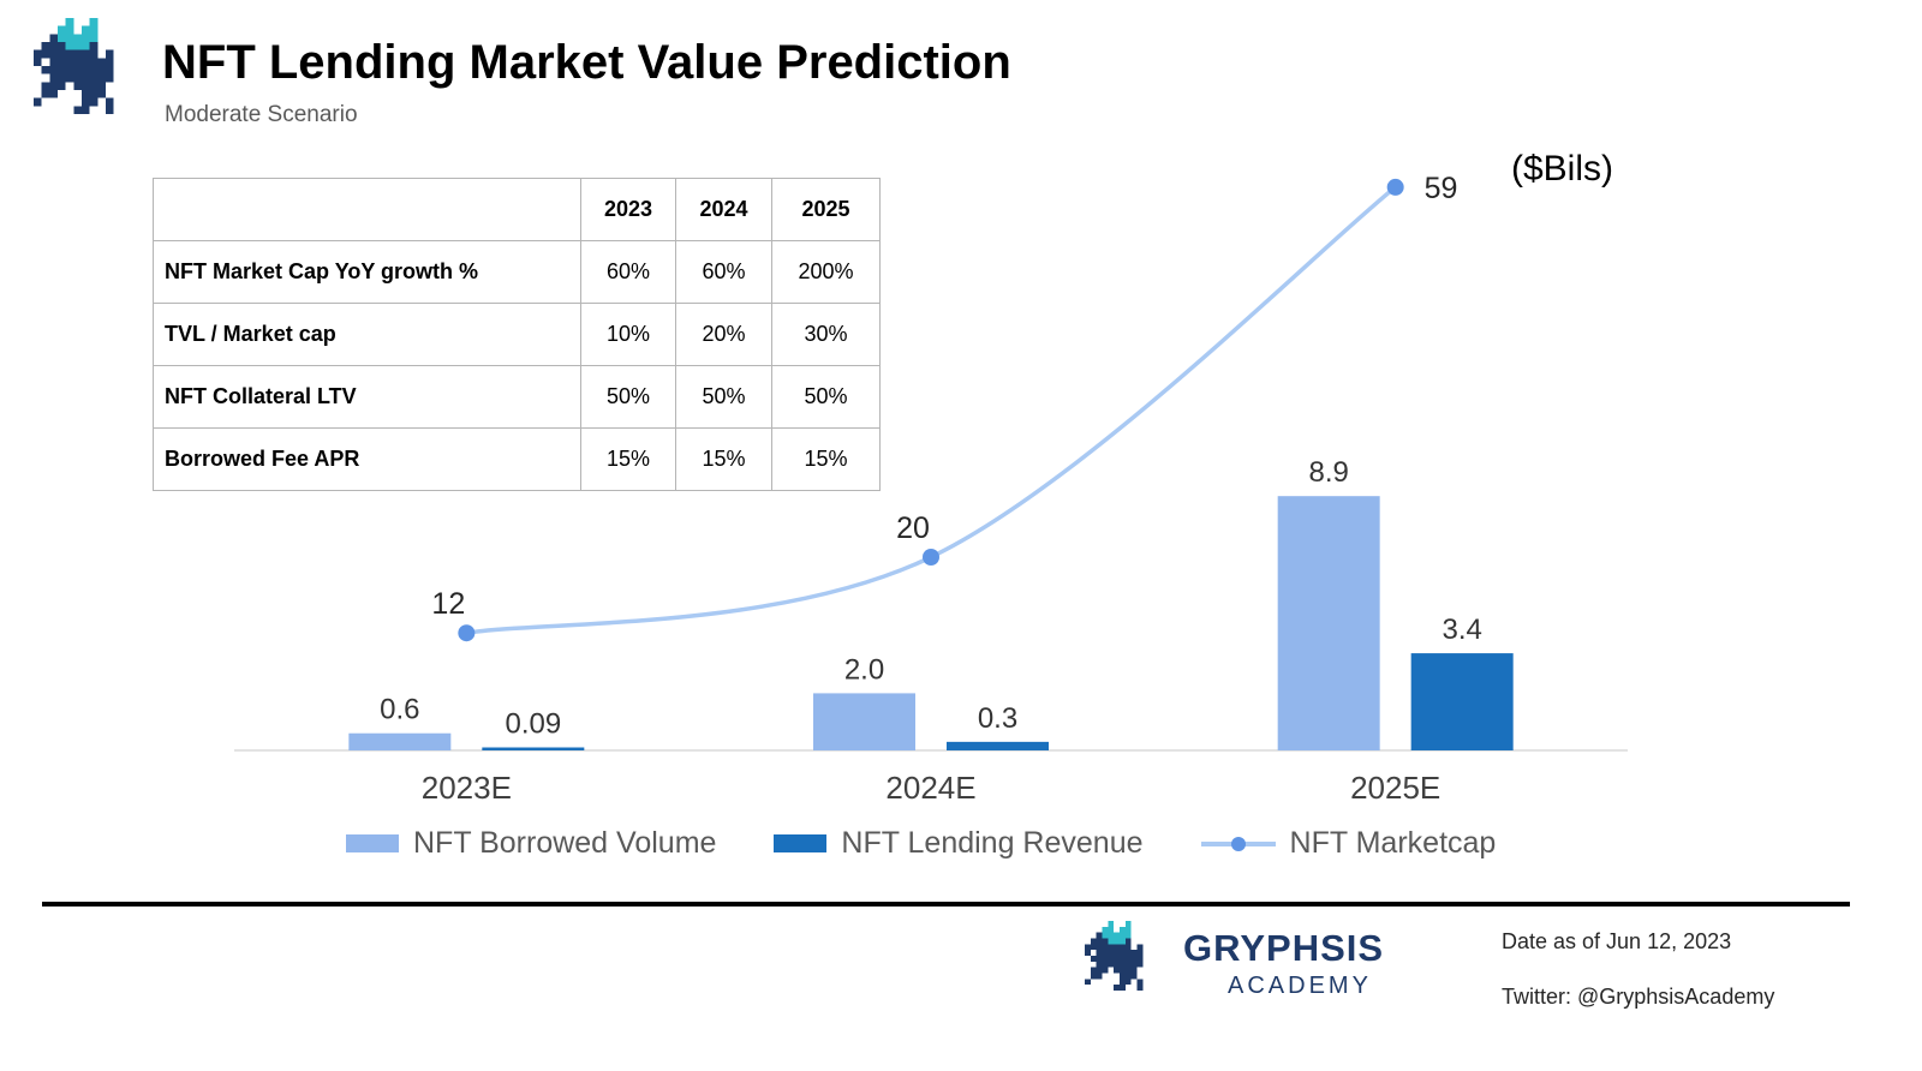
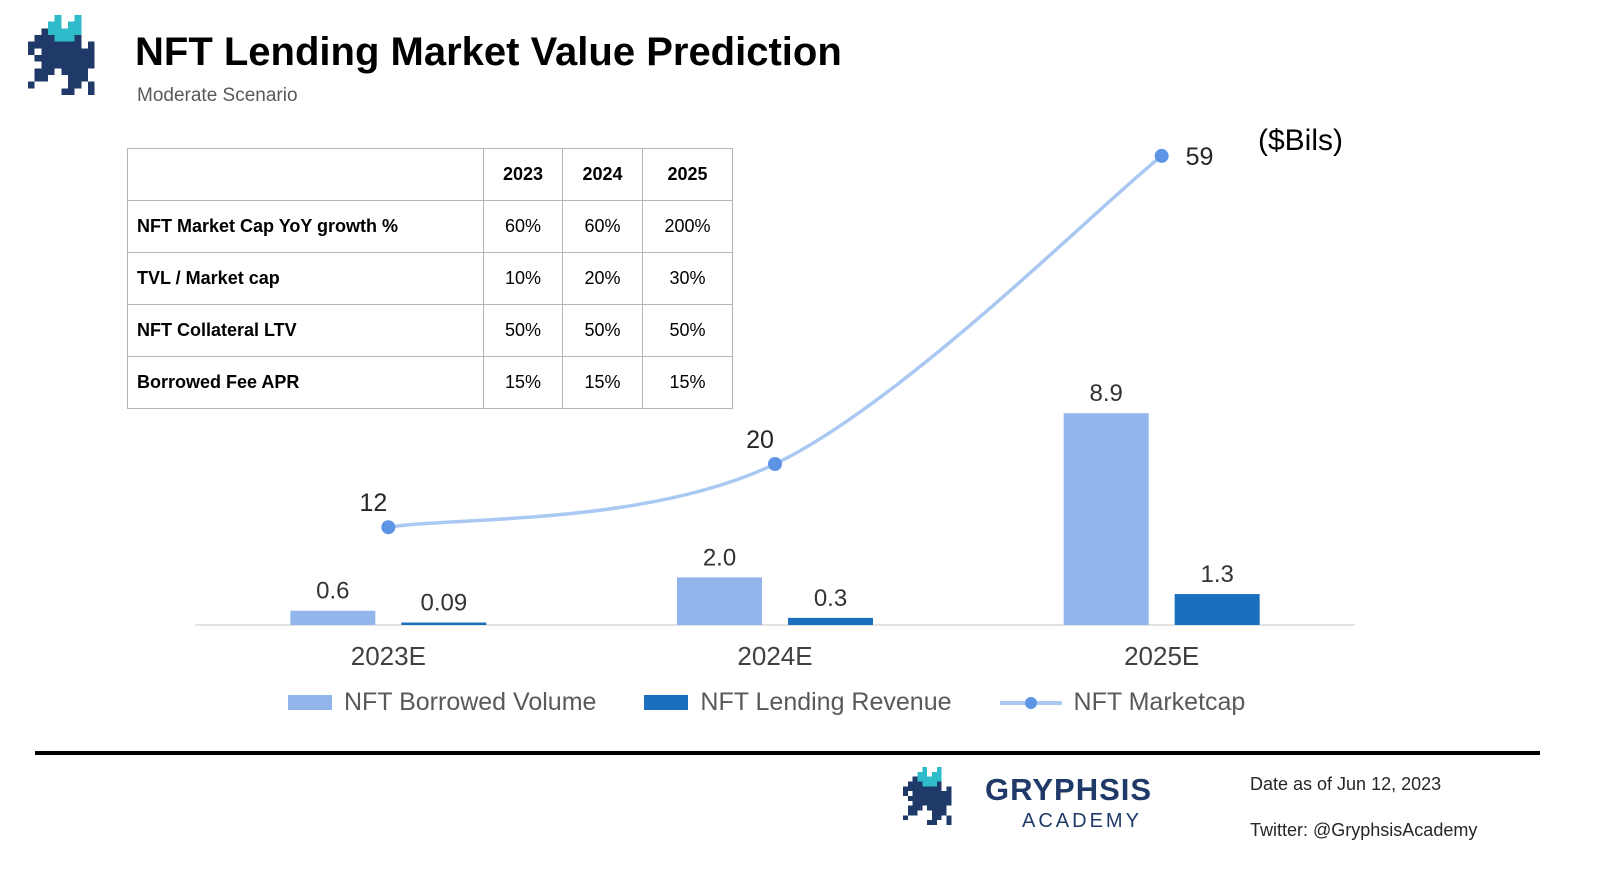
NFT Lending Revenue/2025E: 3.4 -> 1.3
